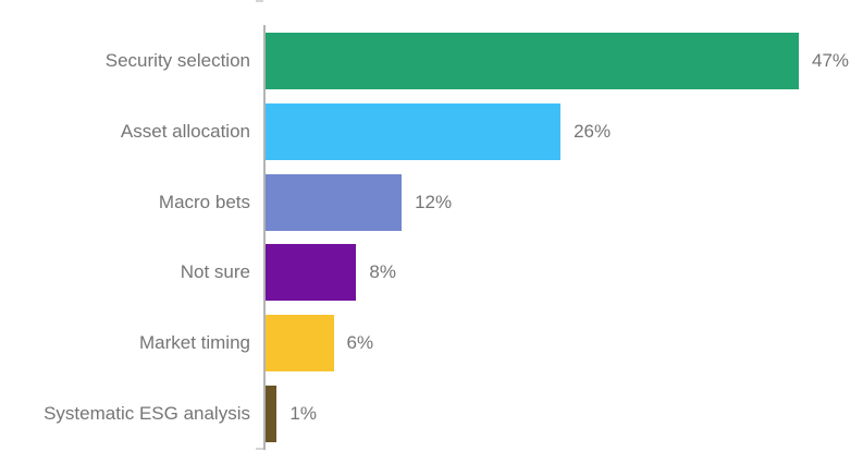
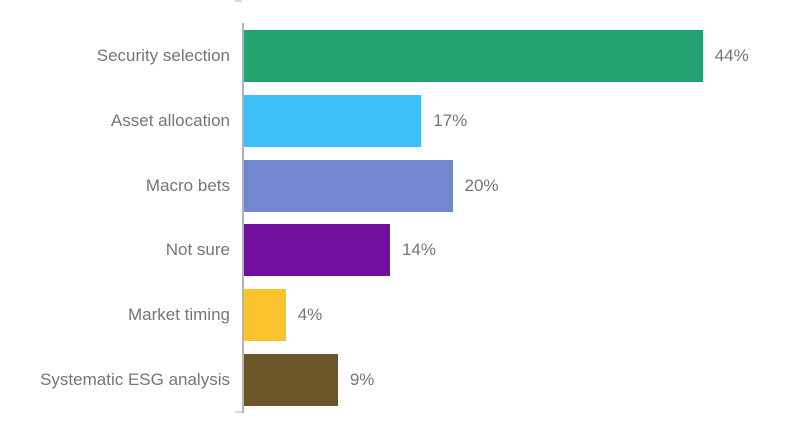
Security selection: 47% -> 44%
Asset allocation: 26% -> 17%
Macro bets: 12% -> 20%
Not sure: 8% -> 14%
Market timing: 6% -> 4%
Systematic ESG analysis: 1% -> 9%
